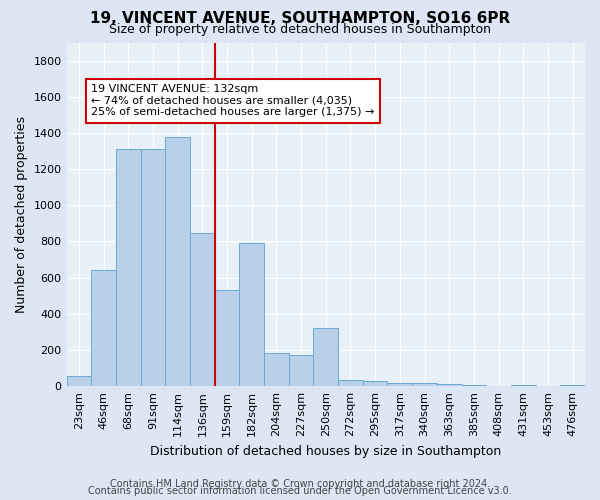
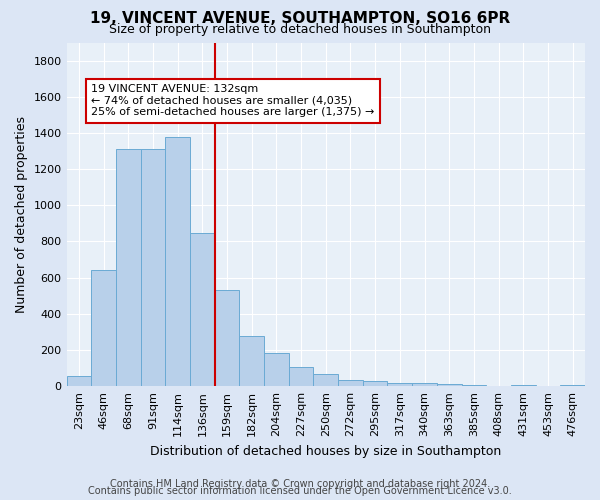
182sqm: 790 -> 280
227sqm: 170 -> 100
250sqm: 320 -> 60
